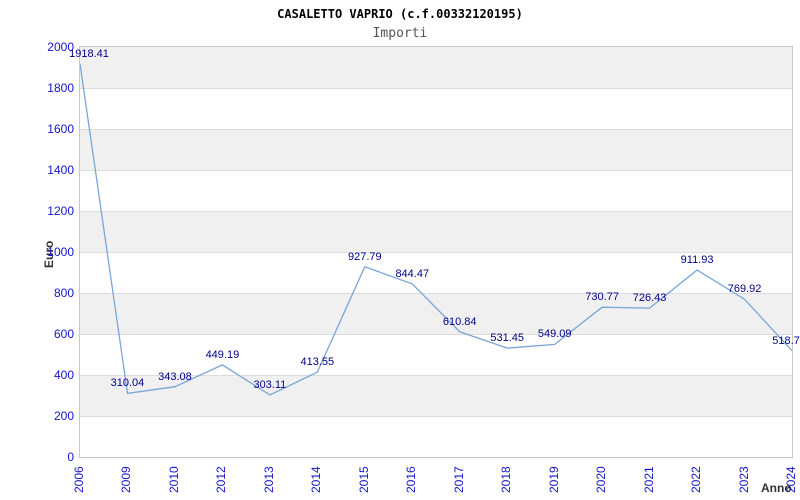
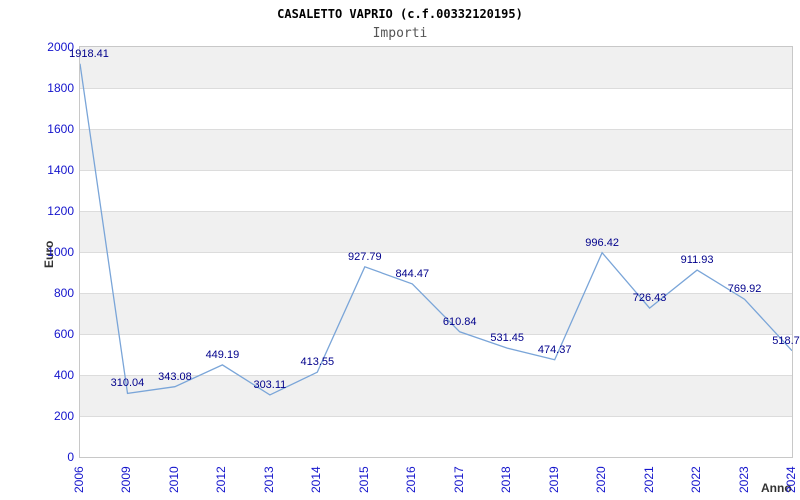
2019: 549.09 -> 474.37
2020: 730.77 -> 996.42
